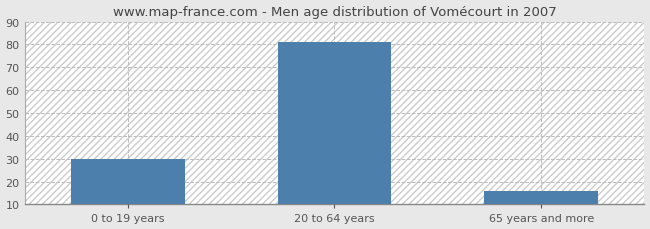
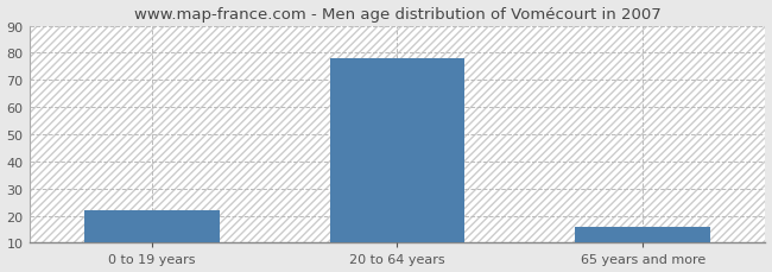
0 to 19 years: 30 -> 22
20 to 64 years: 81 -> 78
